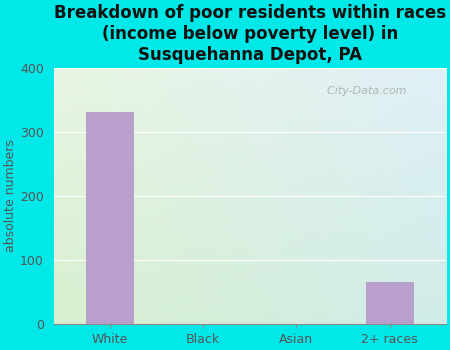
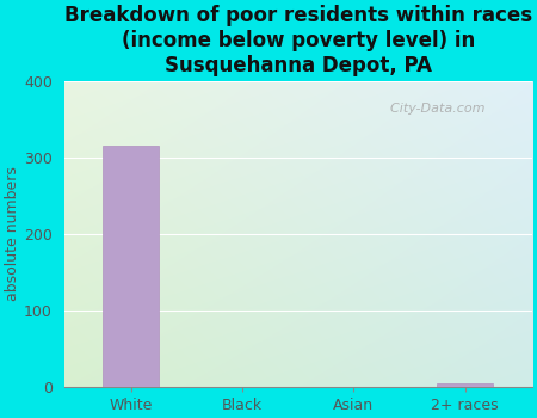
White: 332 -> 315
2+ races: 66 -> 4
